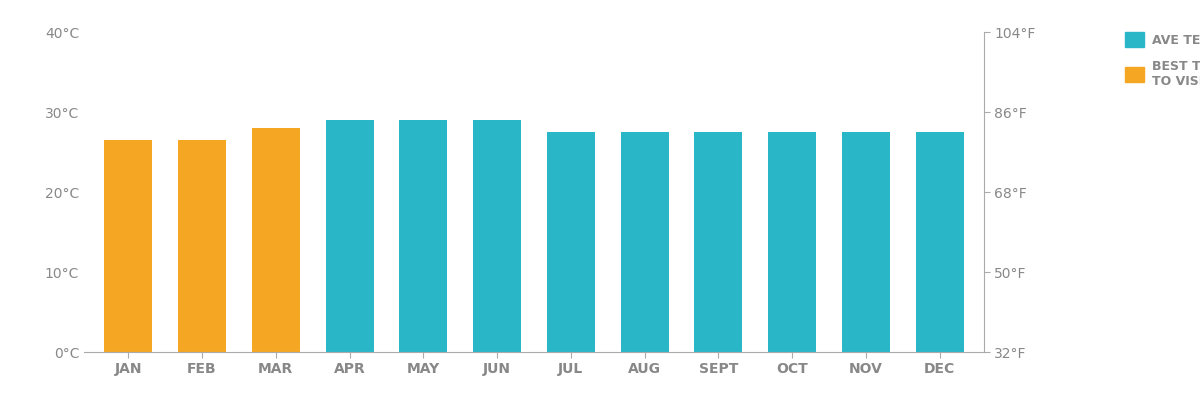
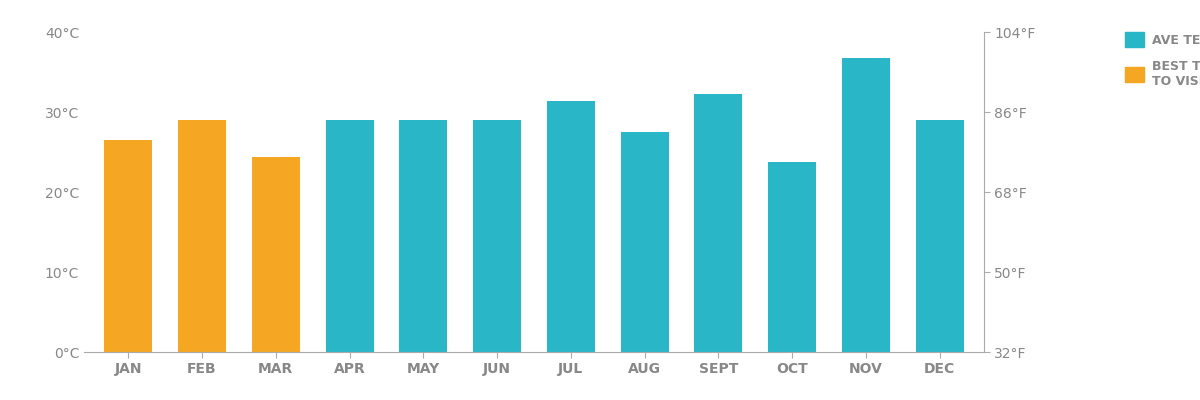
FEB: 26.5°C -> 29.0°C
MAR: 28.0°C -> 24.4°C
JUL: 27.5°C -> 31.4°C
SEPT: 27.5°C -> 32.2°C
OCT: 27.5°C -> 23.8°C
NOV: 27.5°C -> 36.8°C
DEC: 27.5°C -> 29.0°C
